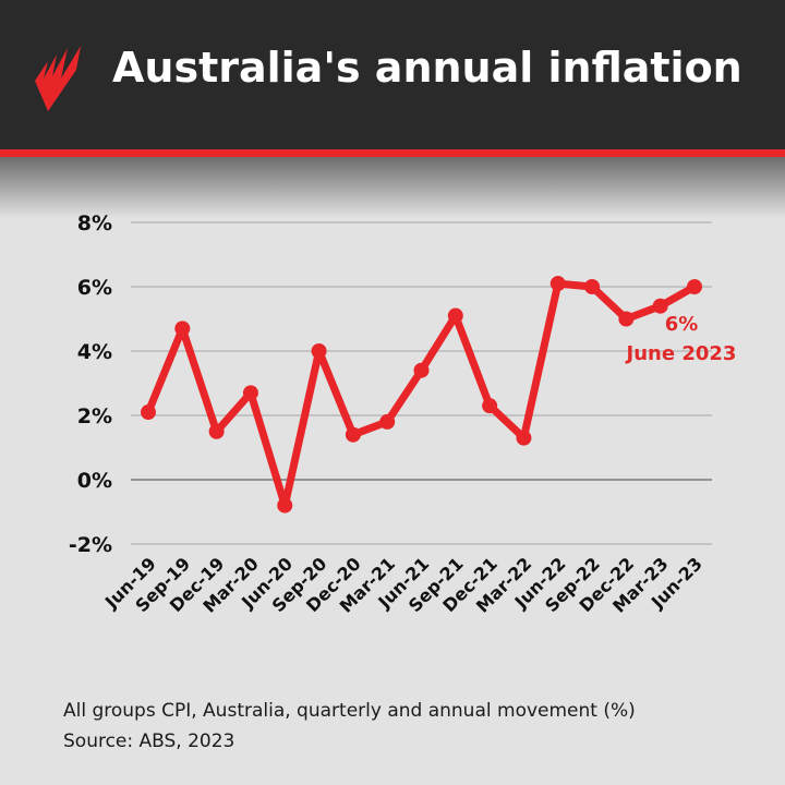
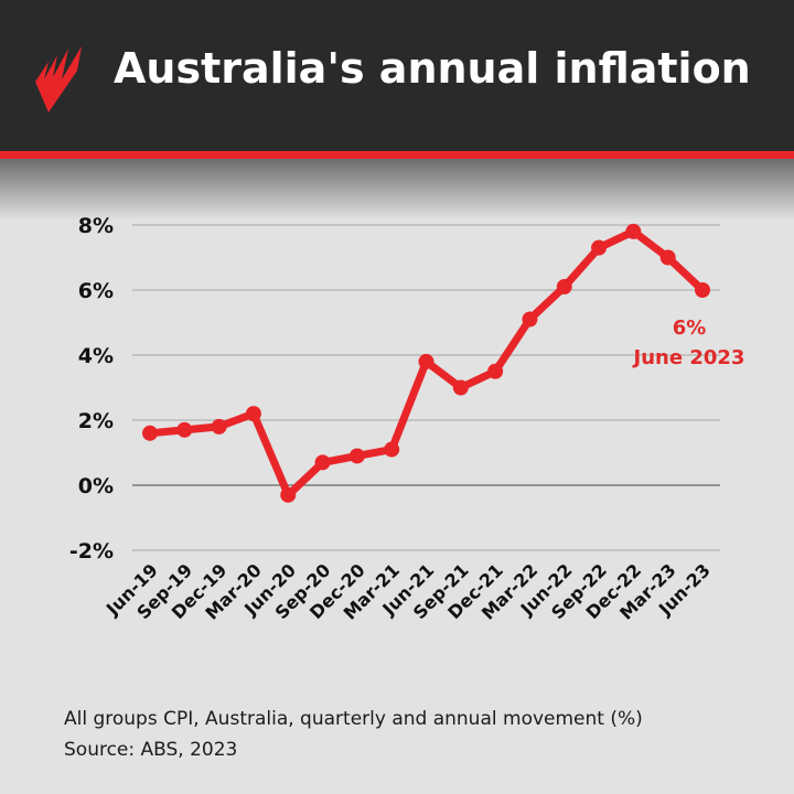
Jun-19: 2.1% -> 1.6%
Sep-19: 4.7% -> 1.7%
Dec-19: 1.5% -> 1.8%
Mar-20: 2.7% -> 2.2%
Jun-20: -0.8% -> -0.3%
Sep-20: 4.0% -> 0.7%
Dec-20: 1.4% -> 0.9%
Mar-21: 1.8% -> 1.1%
Jun-21: 3.4% -> 3.8%
Sep-21: 5.1% -> 3.0%
Dec-21: 2.3% -> 3.5%
Mar-22: 1.3% -> 5.1%
Sep-22: 6.0% -> 7.3%
Dec-22: 5.0% -> 7.8%
Mar-23: 5.4% -> 7.0%
